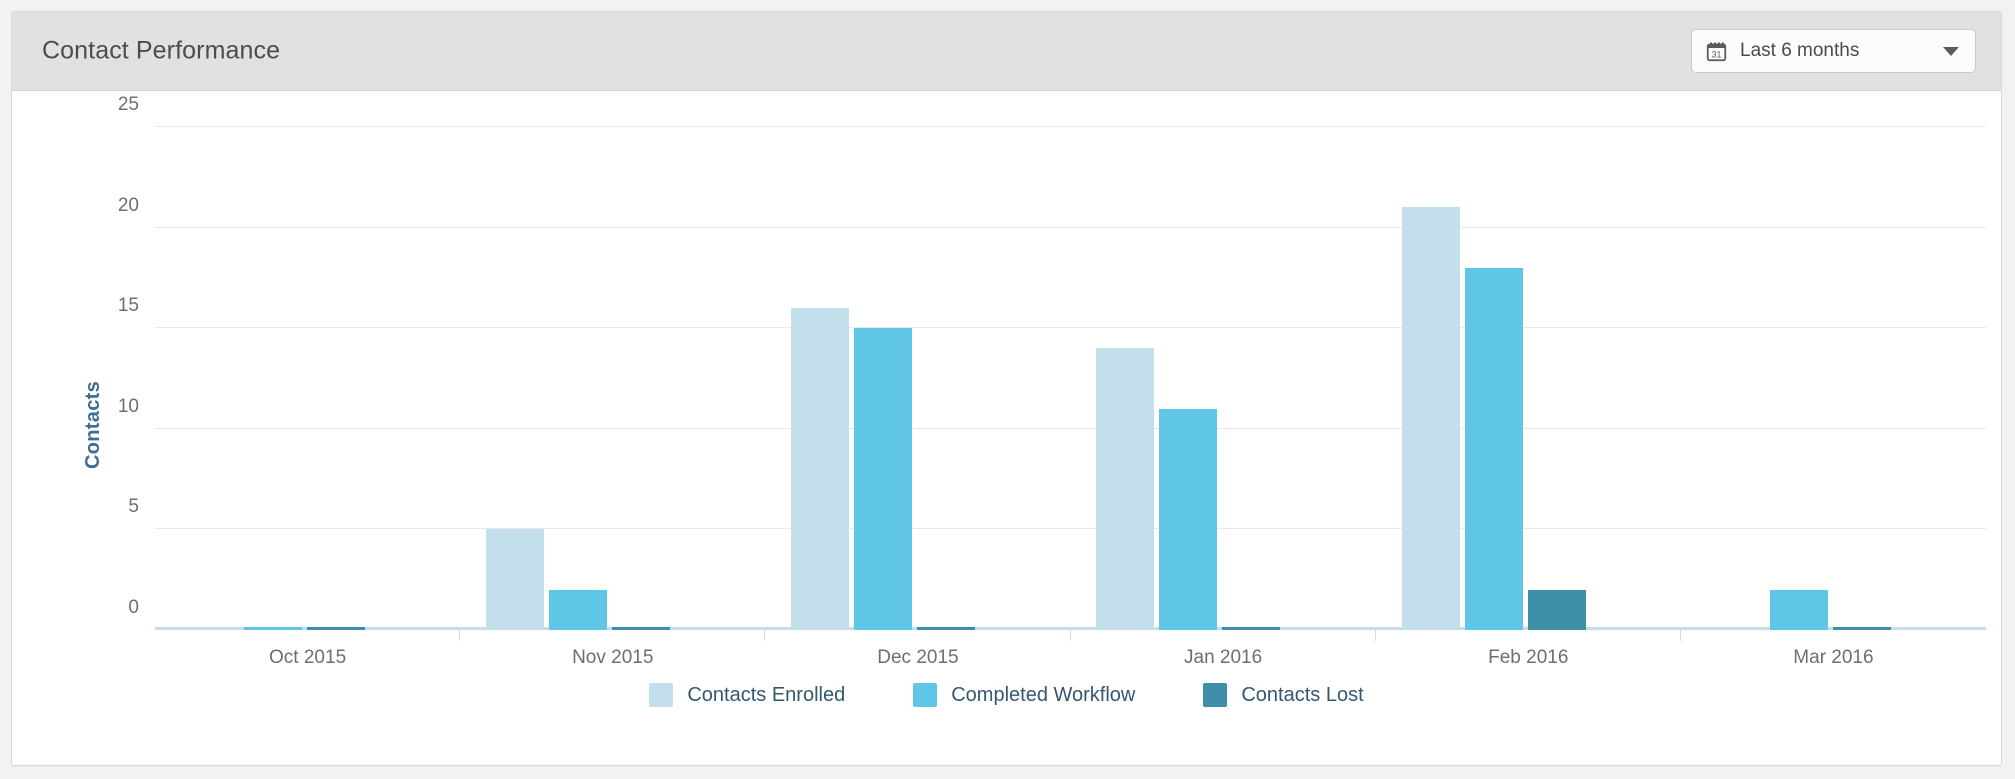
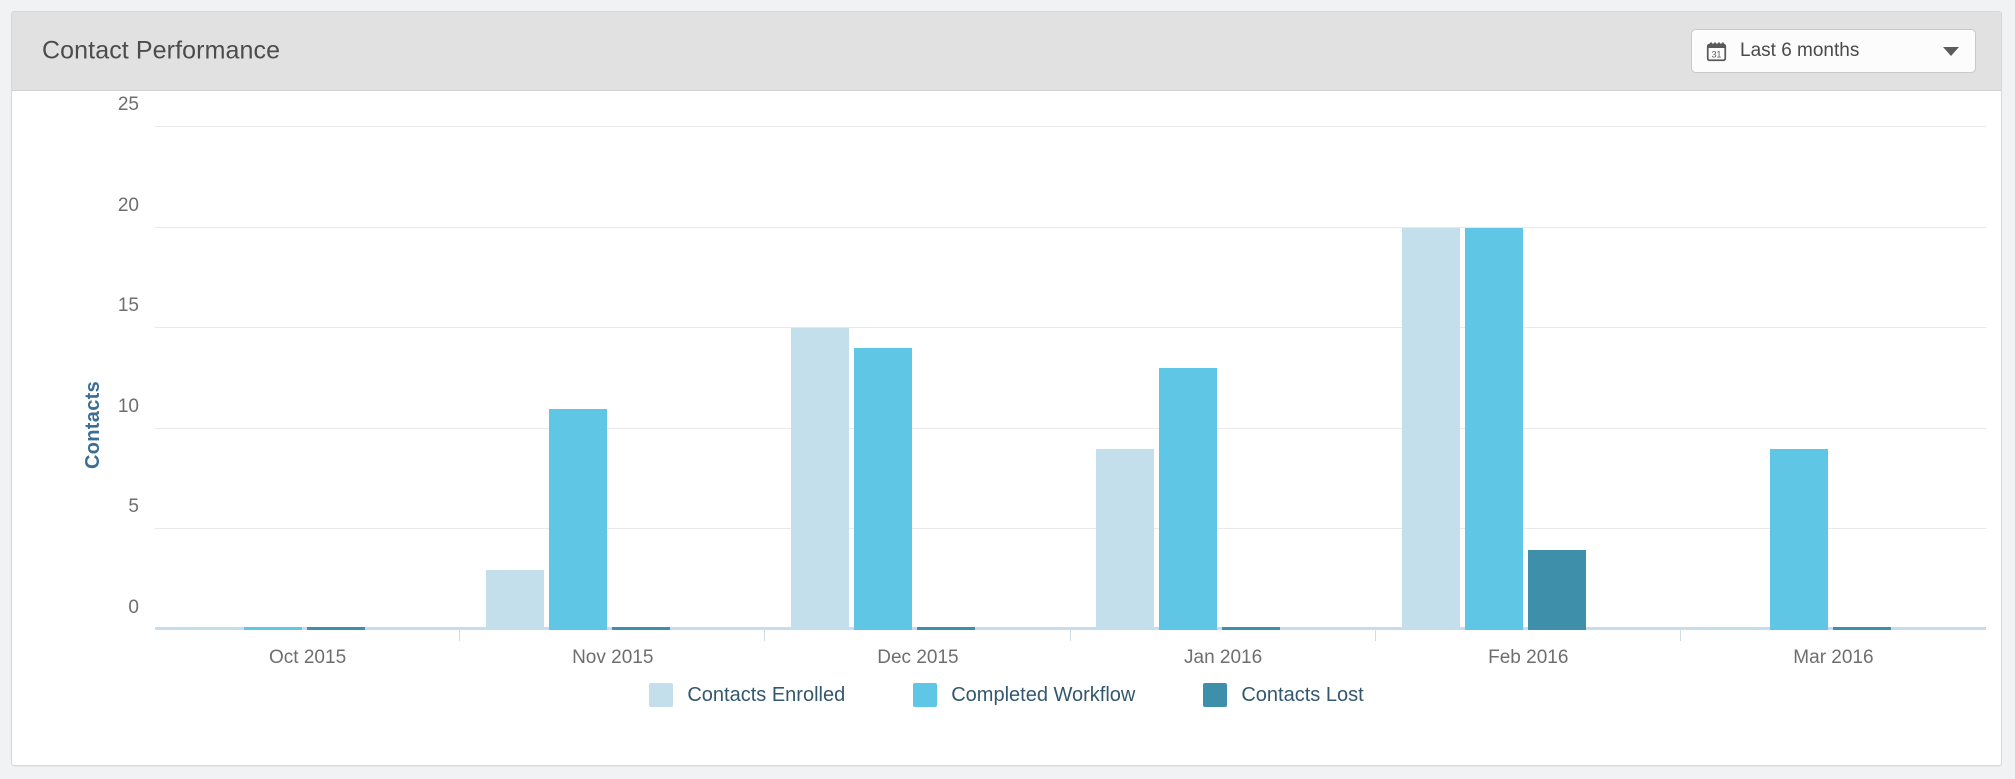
Contacts Enrolled/Nov 2015: 5 -> 3
Completed Workflow/Nov 2015: 2 -> 11
Contacts Enrolled/Dec 2015: 16 -> 15
Completed Workflow/Dec 2015: 15 -> 14
Contacts Enrolled/Jan 2016: 14 -> 9
Completed Workflow/Jan 2016: 11 -> 13
Contacts Enrolled/Feb 2016: 21 -> 20
Completed Workflow/Feb 2016: 18 -> 20
Contacts Lost/Feb 2016: 2 -> 4
Completed Workflow/Mar 2016: 2 -> 9
